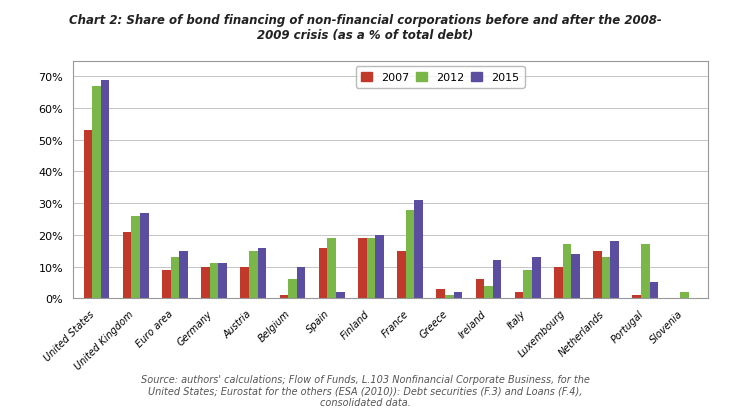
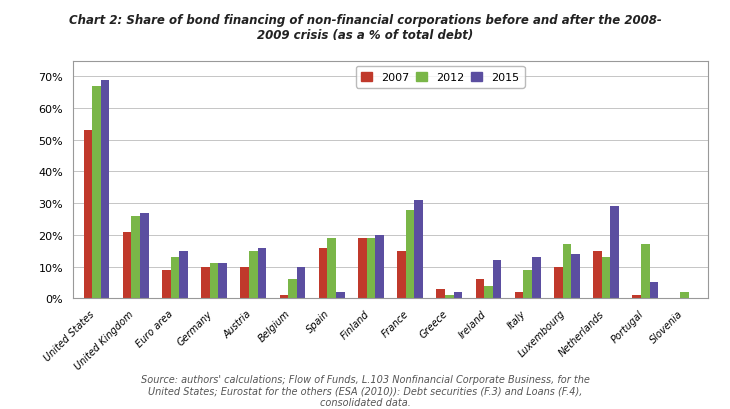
2015/Netherlands: 18% -> 29%
